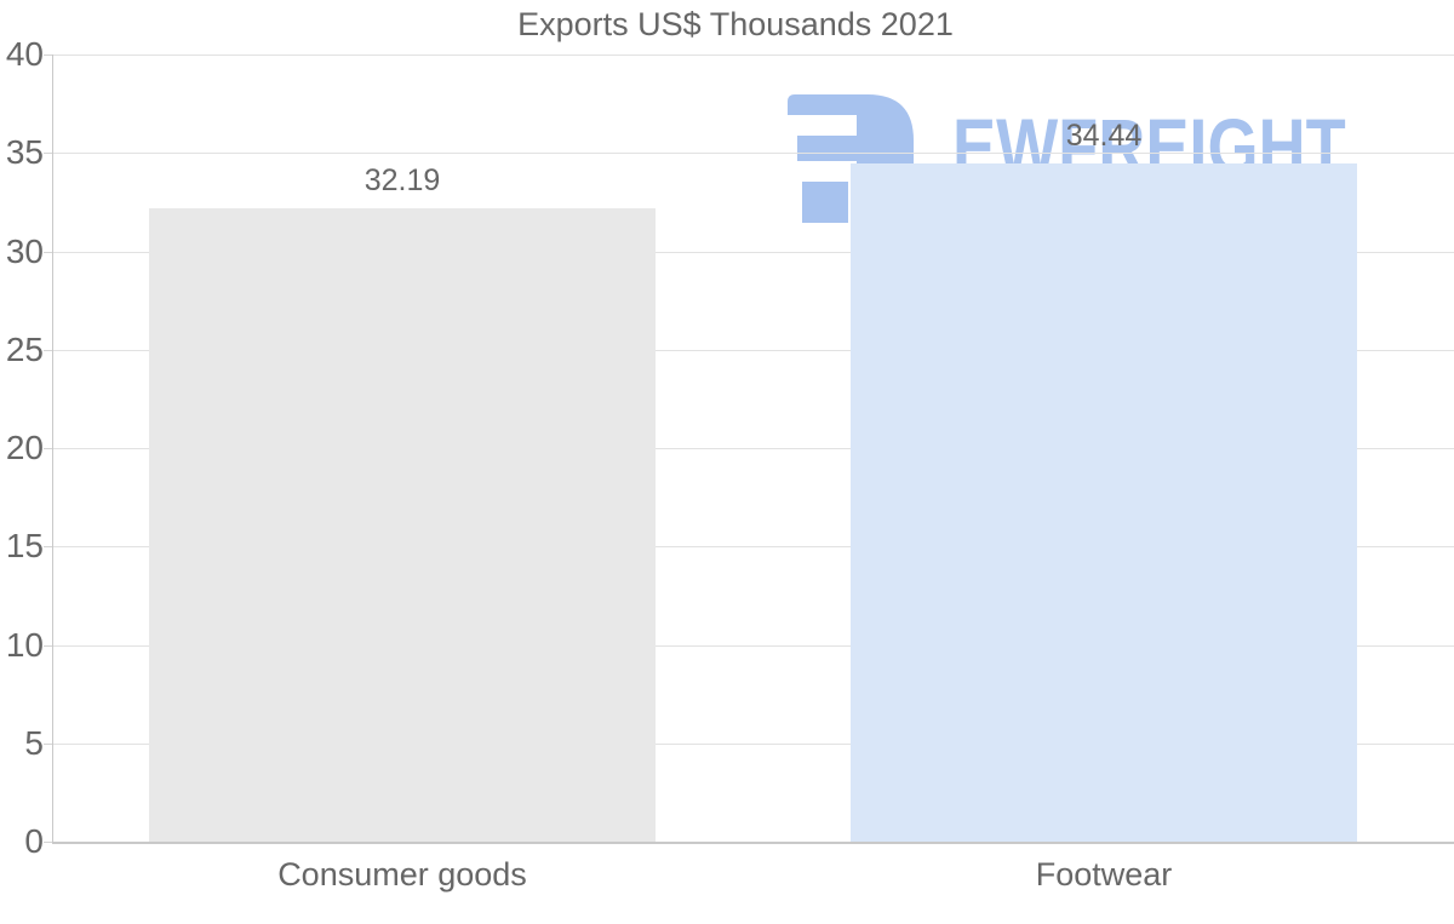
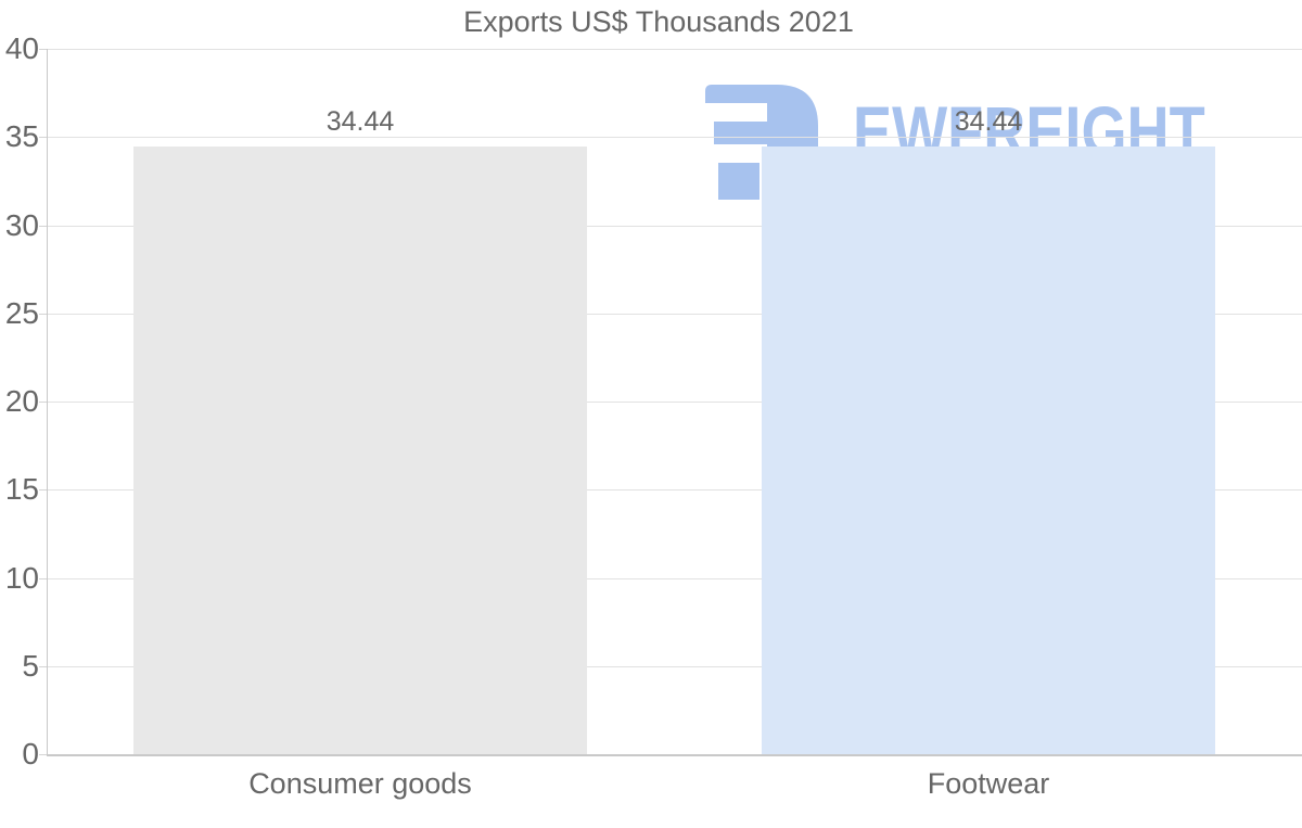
Consumer goods: 32.19 -> 34.44
